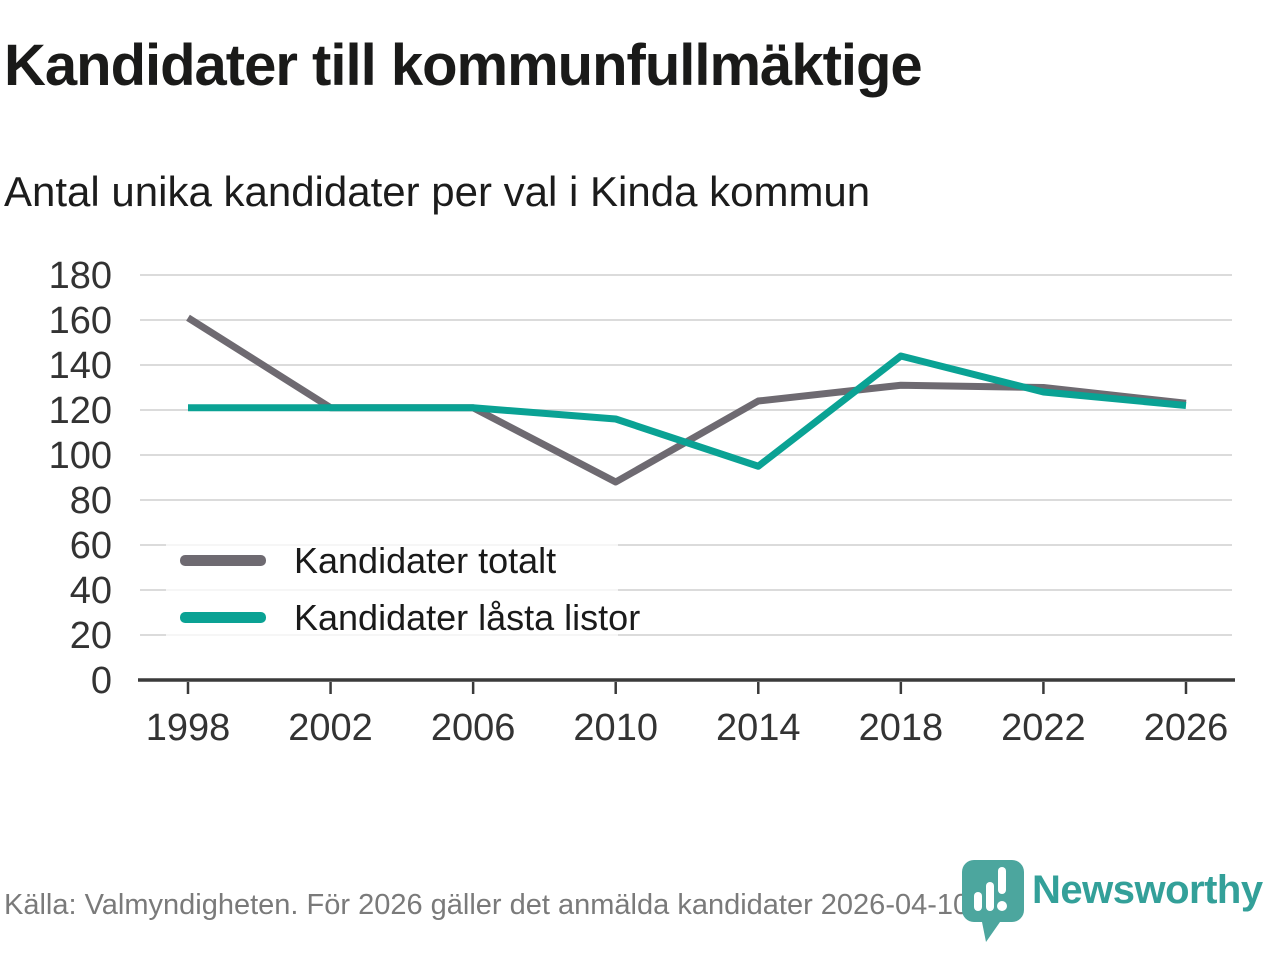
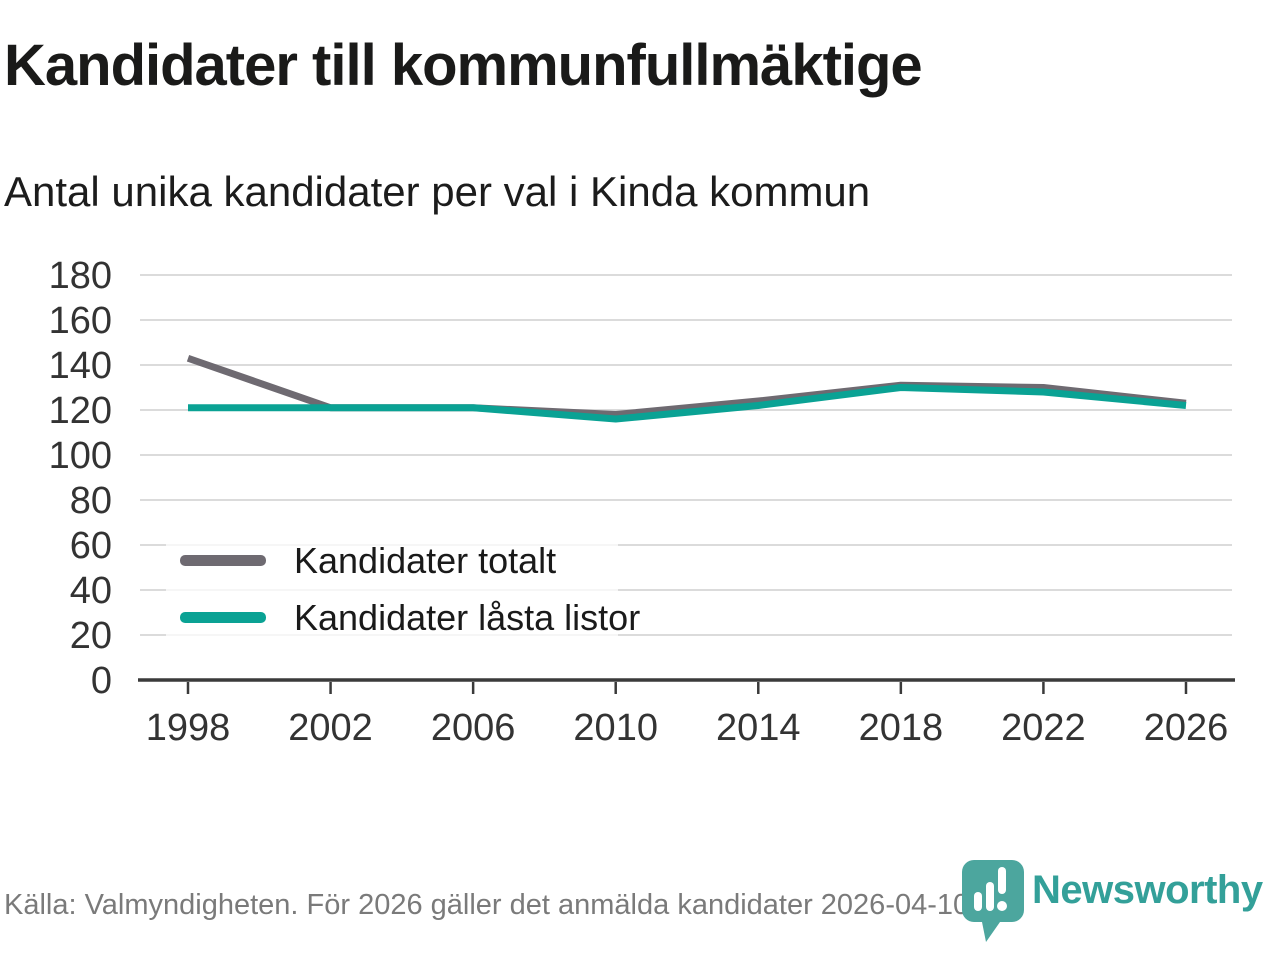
Kandidater totalt/1998: 161 -> 143
Kandidater totalt/2010: 88 -> 118
Kandidater låsta listor/2014: 95 -> 122
Kandidater låsta listor/2018: 144 -> 130
